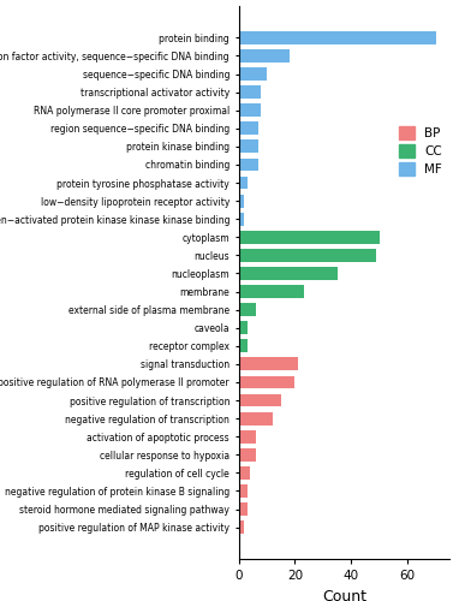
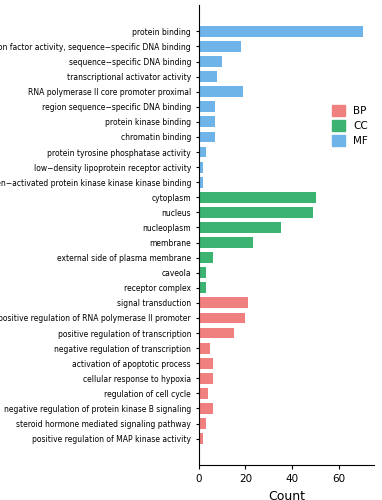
RNA polymerase II core promoter proximal: 8 -> 19
negative regulation of transcription: 12 -> 5
negative regulation of protein kinase B signaling: 3 -> 6
